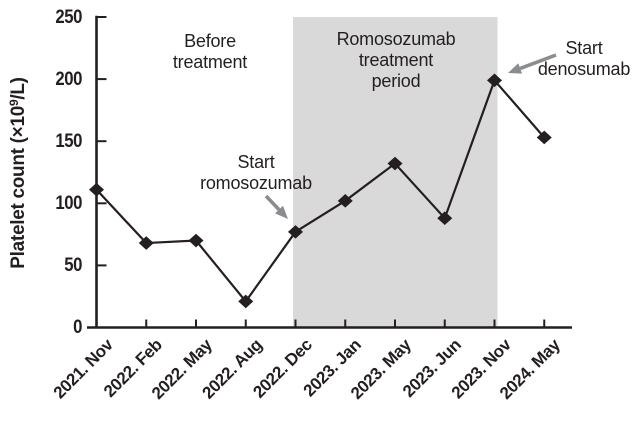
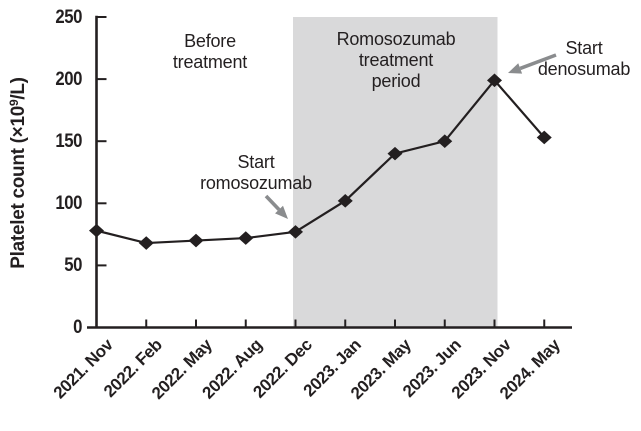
2021. Nov: 111 -> 78
2022. Aug: 21 -> 72
2023. May: 132 -> 140
2023. Jun: 88 -> 150
